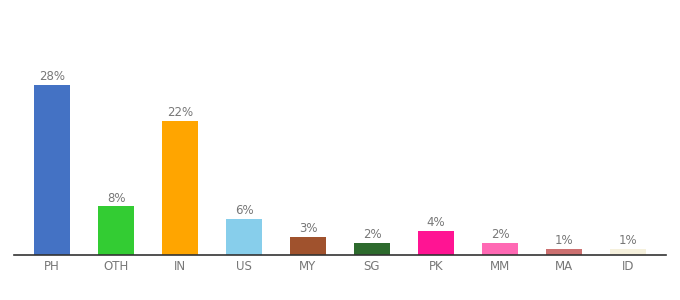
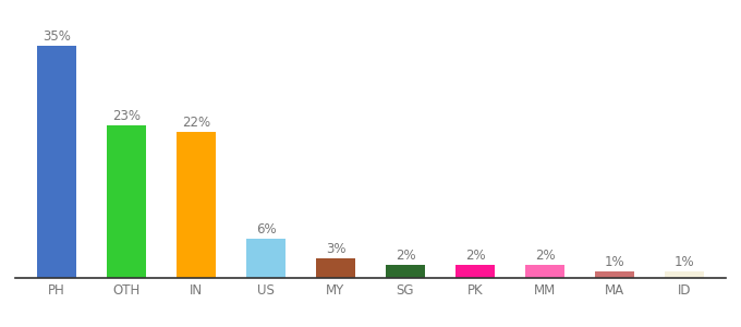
PH: 28% -> 35%
OTH: 8% -> 23%
PK: 4% -> 2%
